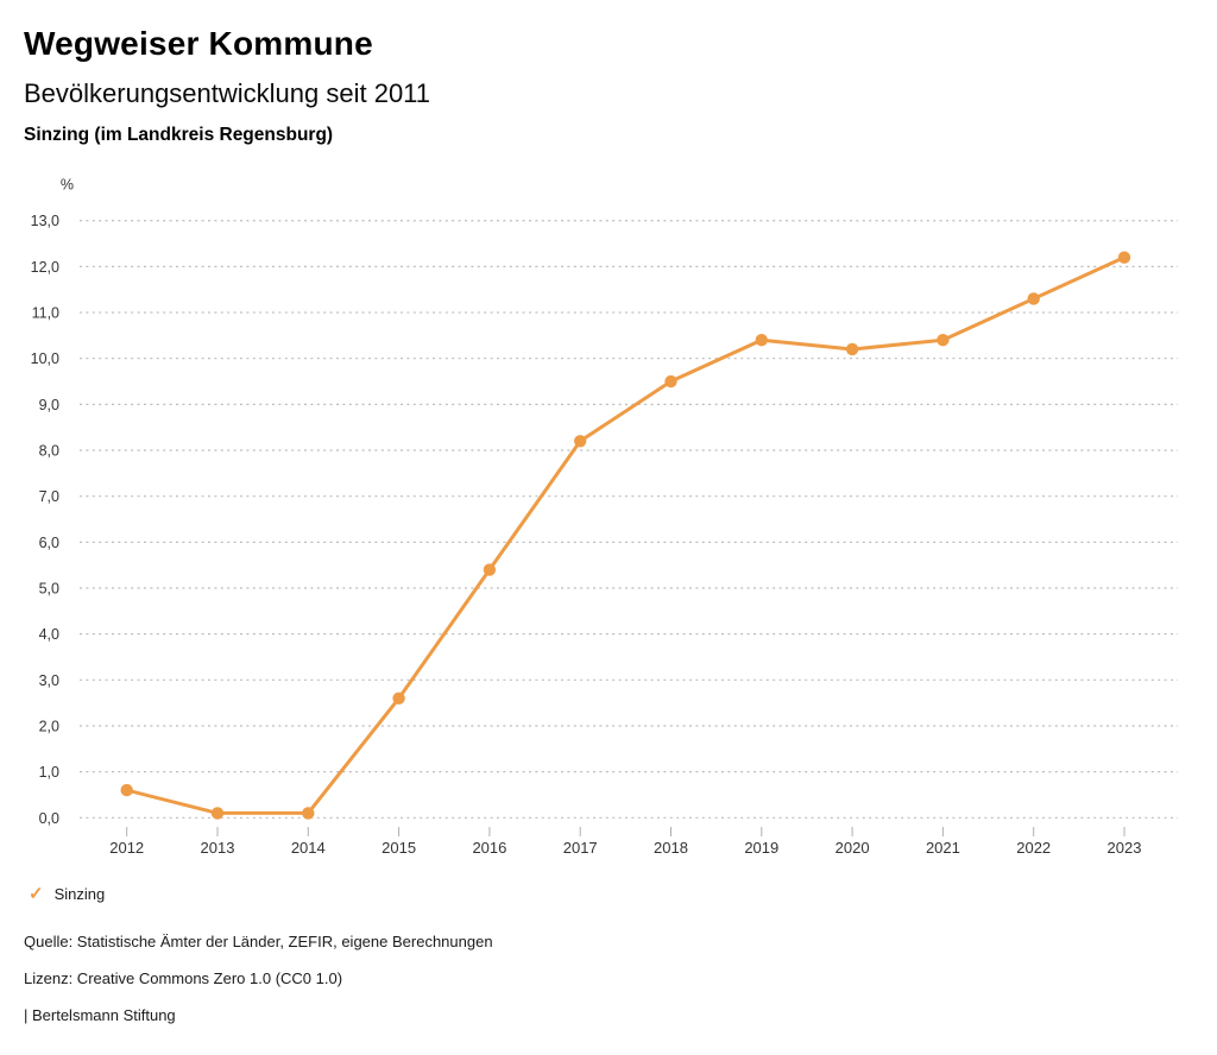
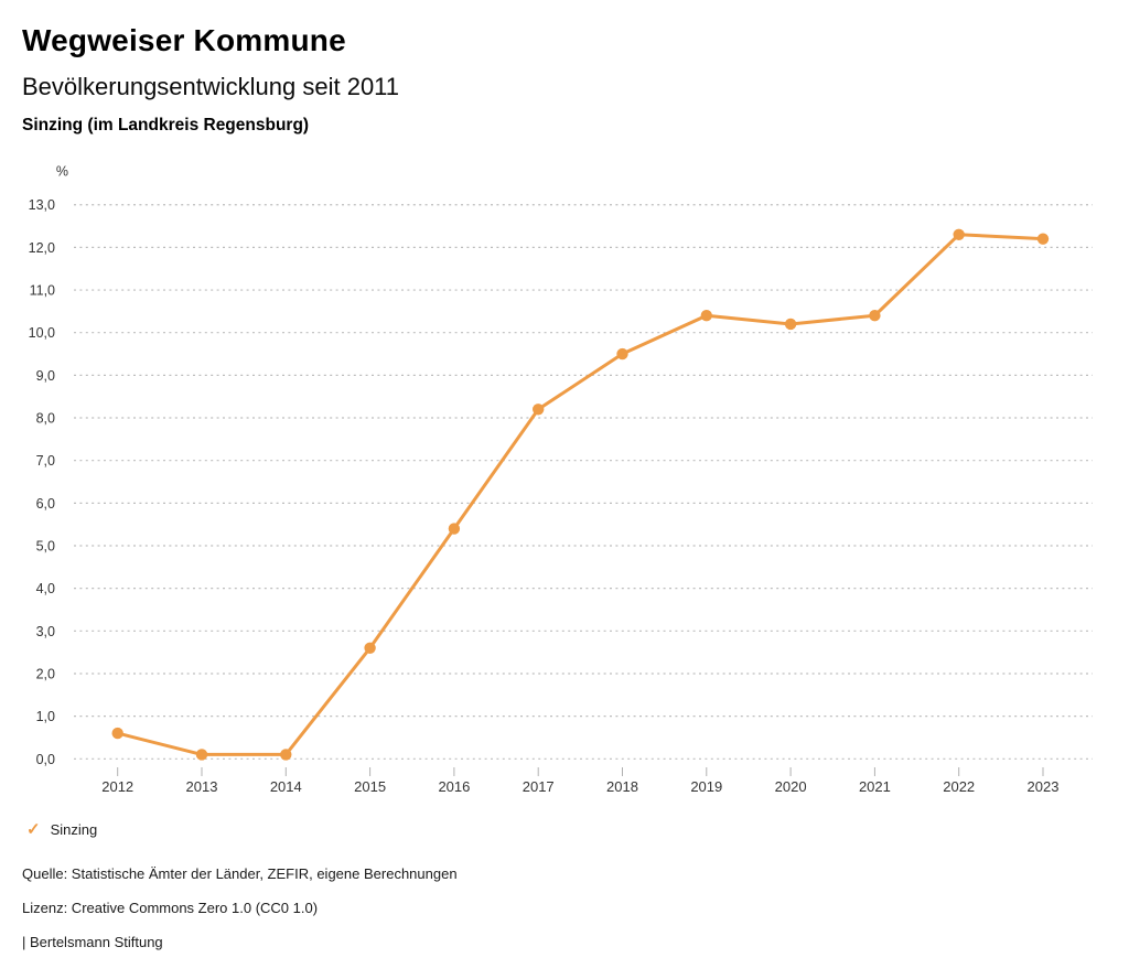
2022: 11,3 -> 12,3
